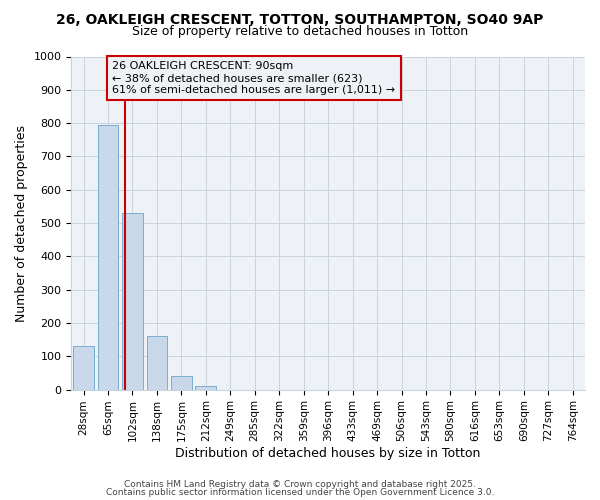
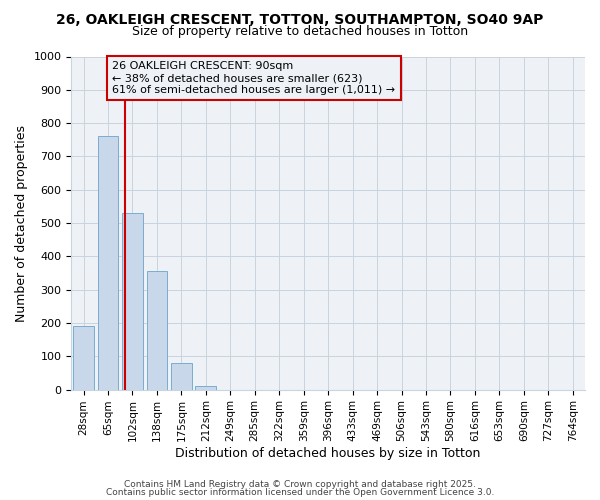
28sqm: 130 -> 190
65sqm: 795 -> 760
138sqm: 160 -> 355
175sqm: 40 -> 80
